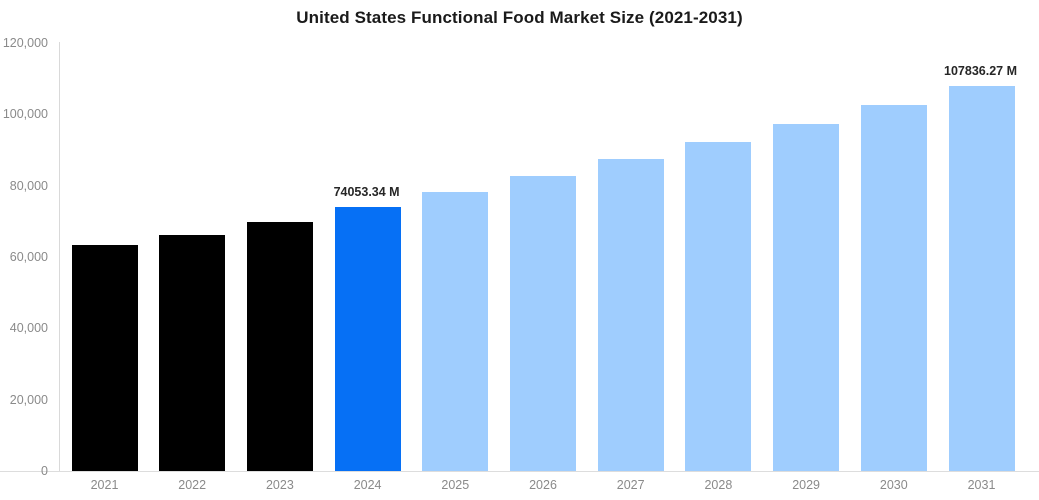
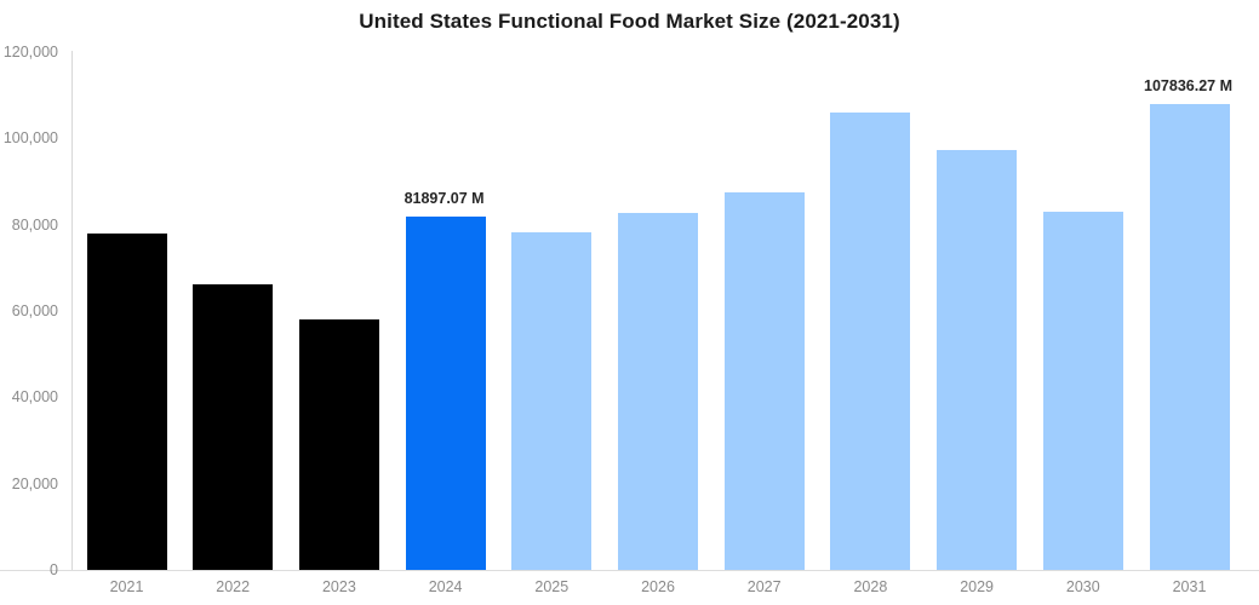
2021: 63000 -> 78000
2023: 70000 -> 58000
2024: 74053.34 -> 81897.07
2028: 92000 -> 106000
2030: 103000 -> 83000
